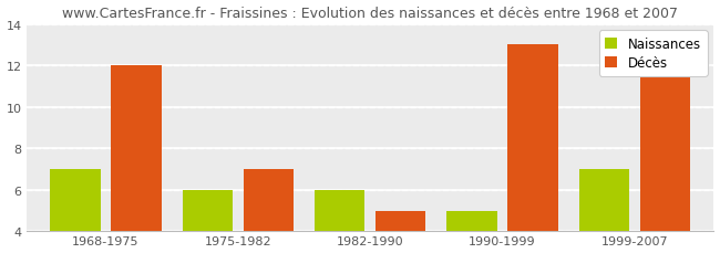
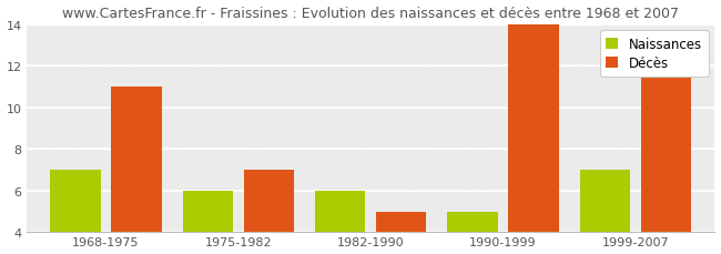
Décès/1968-1975: 12 -> 11
Décès/1990-1999: 13 -> 14
